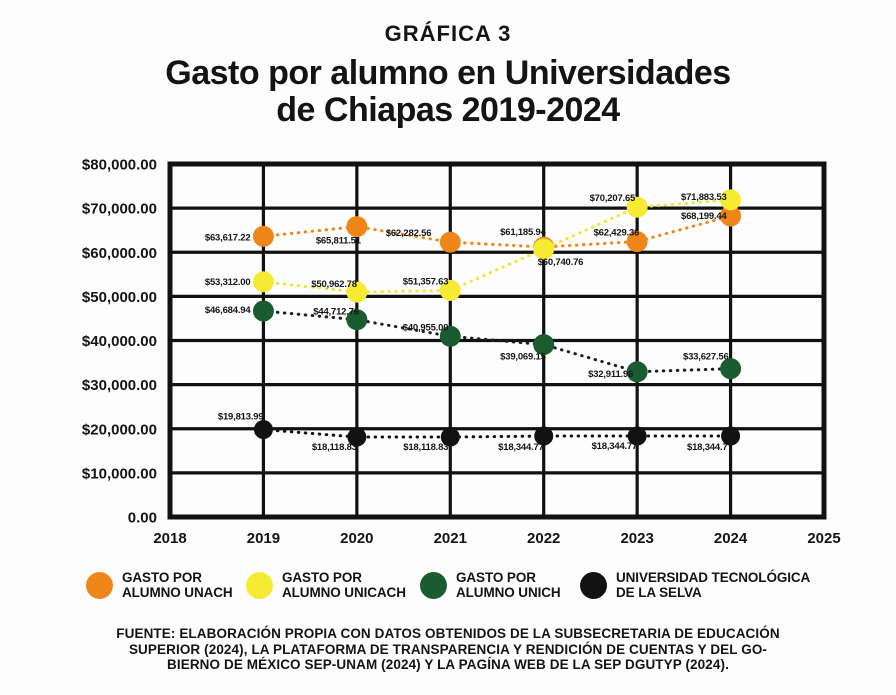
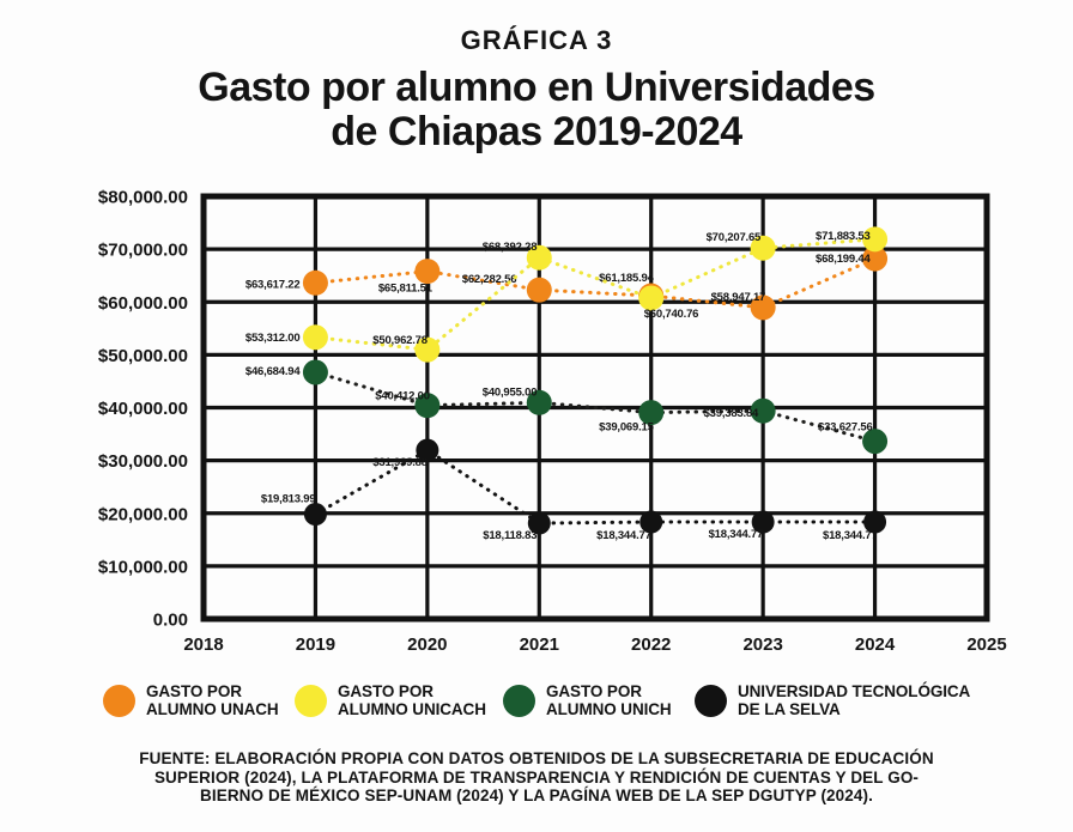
GASTO POR ALUMNO UNICH/2020: $44,712.76 -> $40,412.00
UNIVERSIDAD TECNOLÓGICA DE LA SELVA/2020: $18,118.83 -> $31,939.88
GASTO POR ALUMNO UNICACH/2021: $51,357.63 -> $68,392.28
GASTO POR ALUMNO UNACH/2023: $62,429.36 -> $58,947.17
GASTO POR ALUMNO UNICH/2023: $32,911.96 -> $39,383.84
